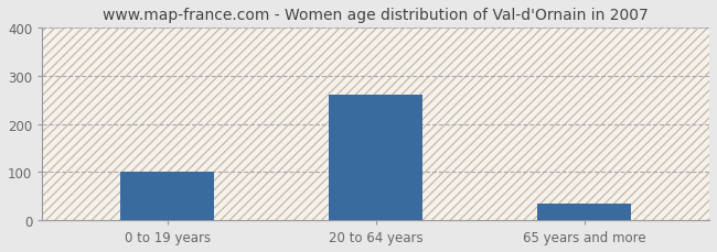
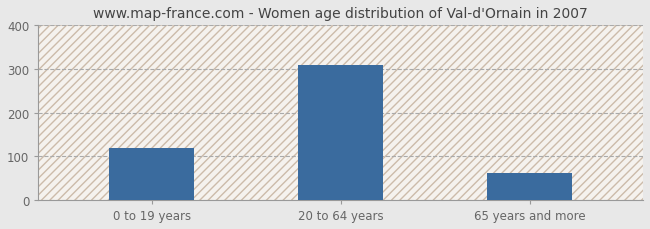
0 to 19 years: 100 -> 118
20 to 64 years: 260 -> 308
65 years and more: 35 -> 62
